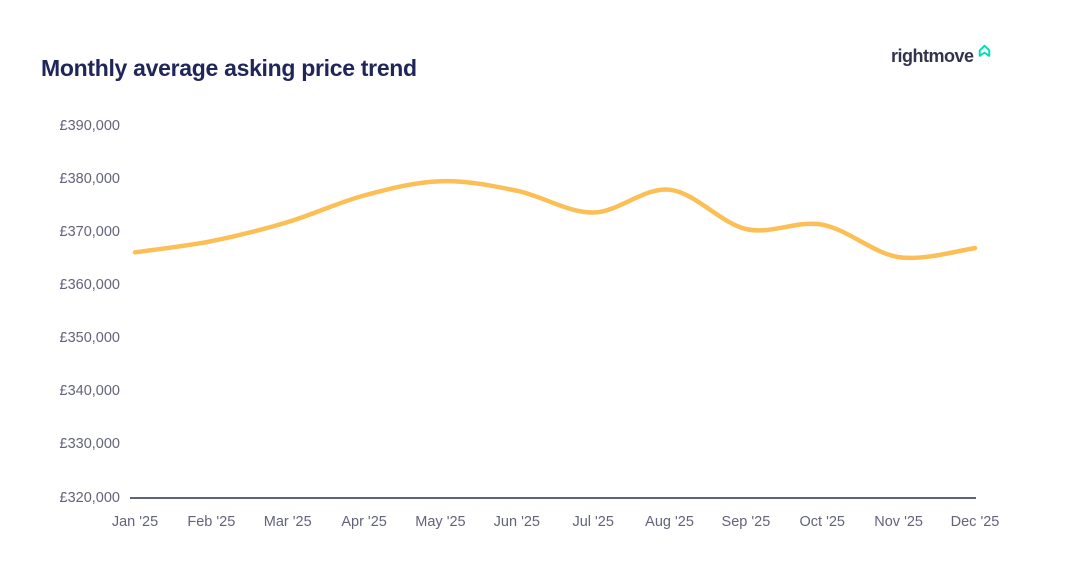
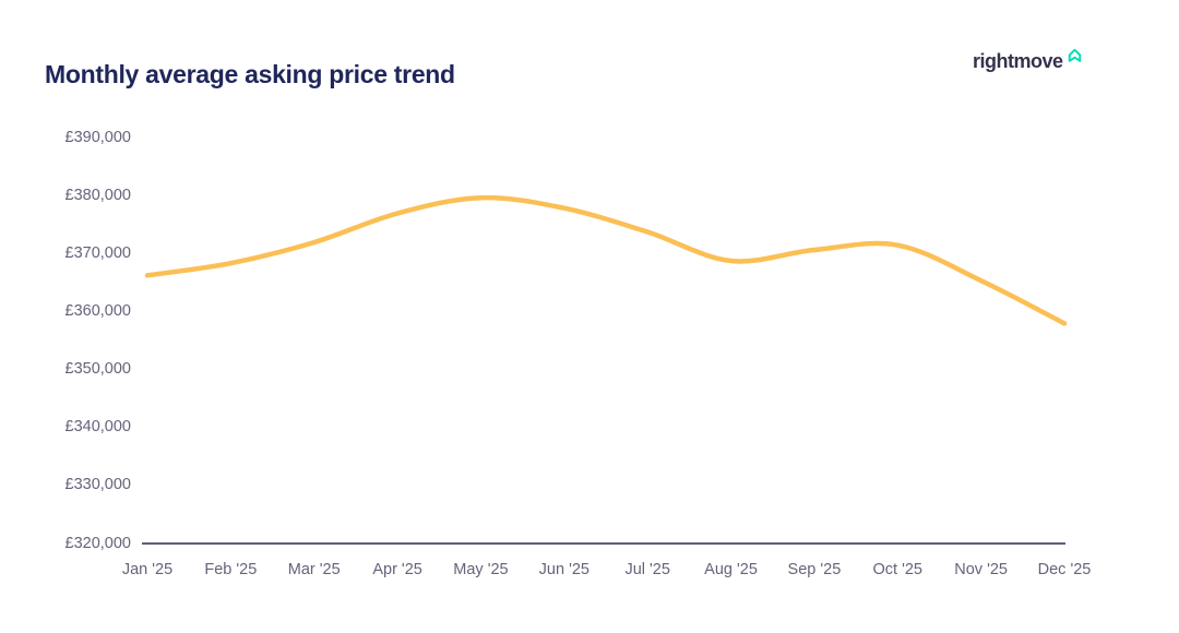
Aug '25: £378000 -> £369000
Dec '25: £367000 -> £358000
